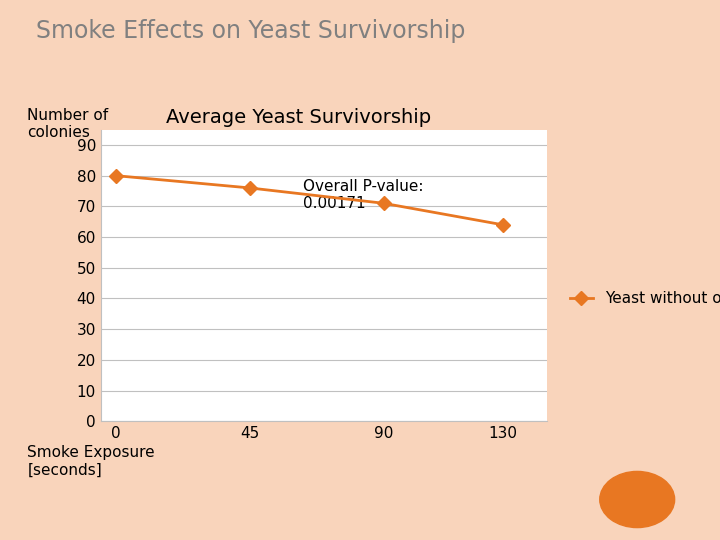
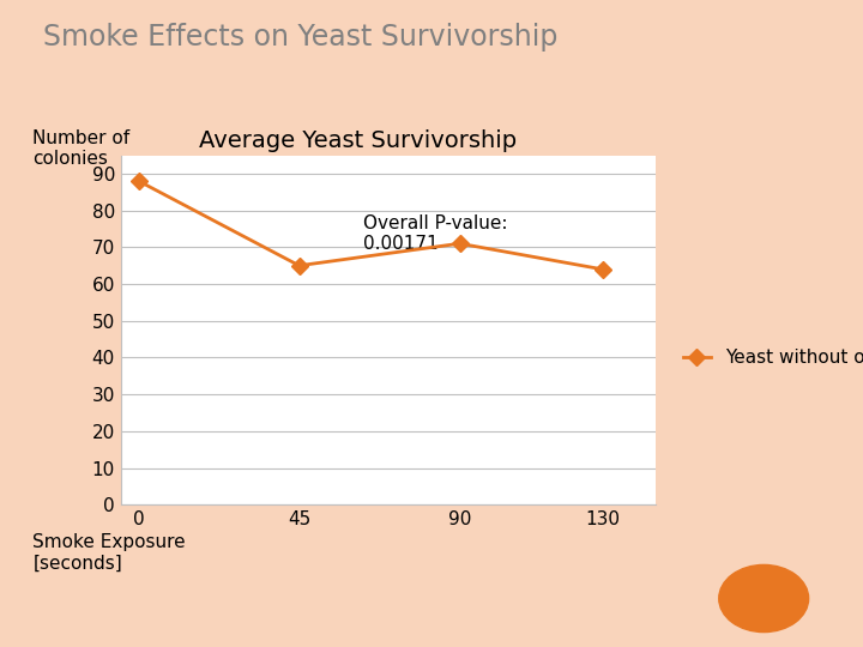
0: 80 -> 88
45: 76 -> 65
